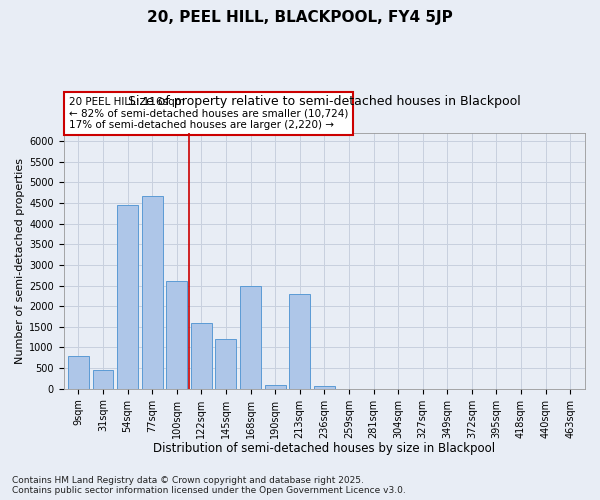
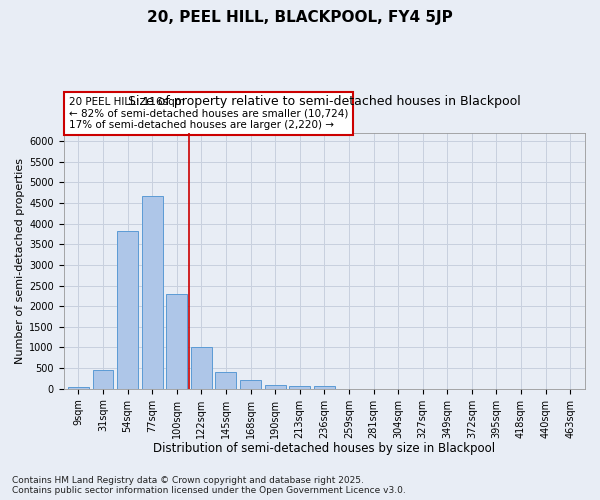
9sqm: 800 -> 30
54sqm: 4450 -> 3820
100sqm: 2600 -> 2300
122sqm: 1600 -> 1010
145sqm: 1200 -> 420
168sqm: 2500 -> 210
213sqm: 2300 -> 60
